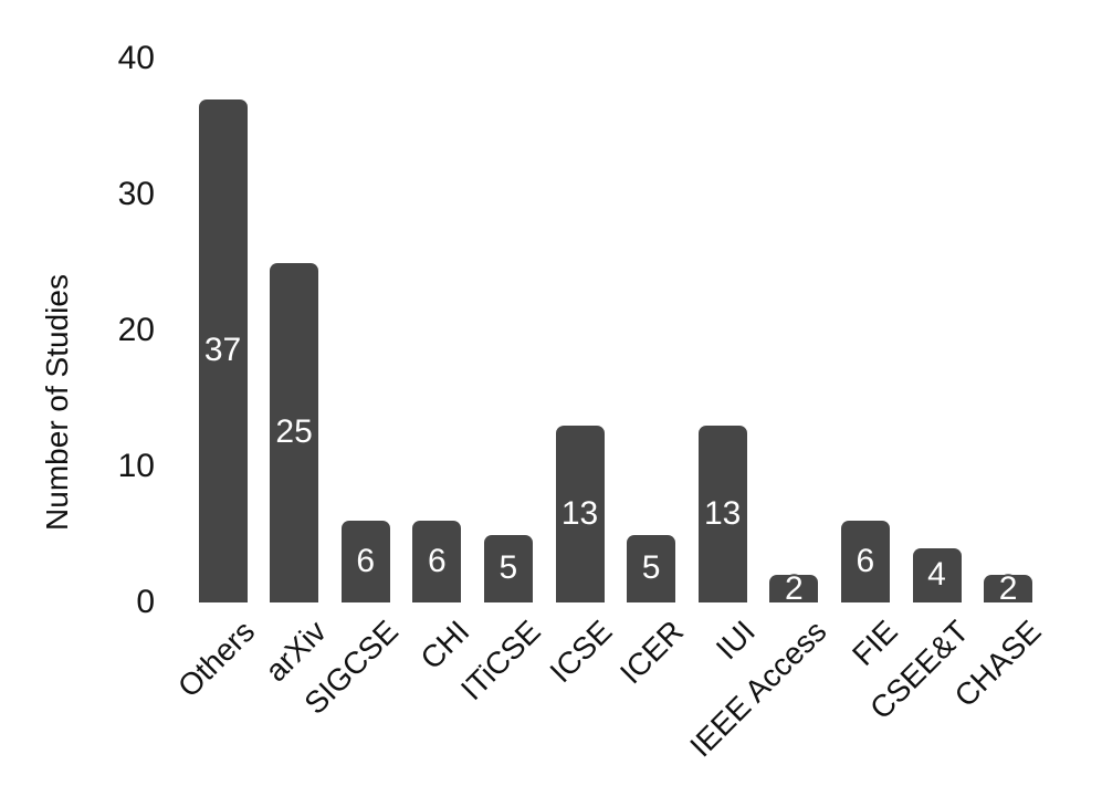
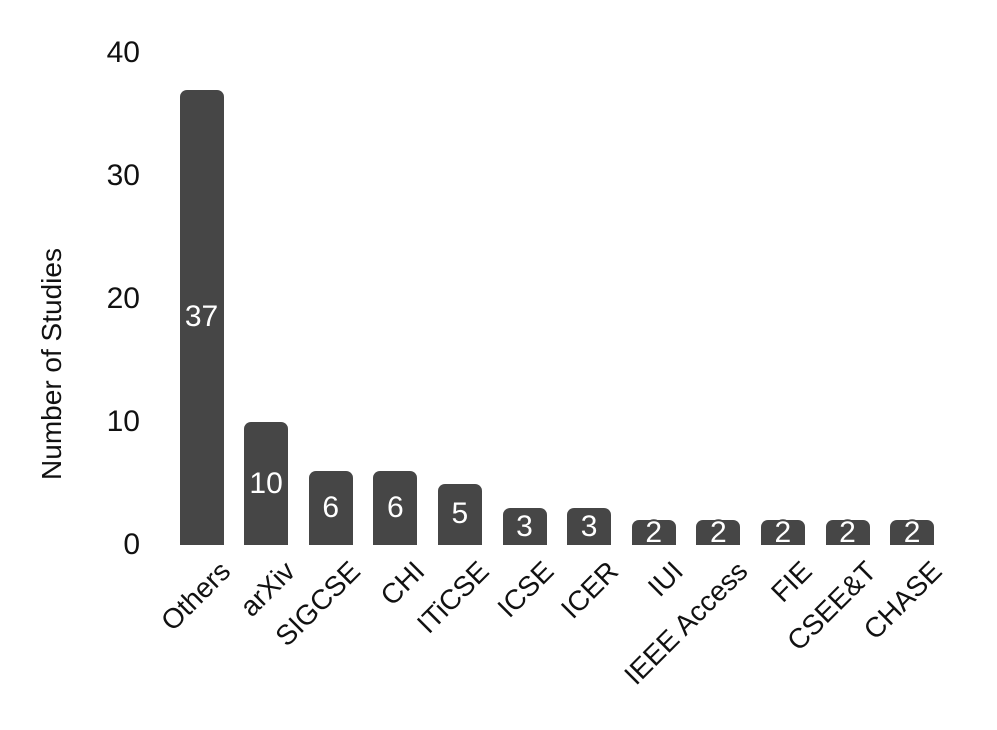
arXiv: 25 -> 10
ICSE: 13 -> 3
ICER: 5 -> 3
IUI: 13 -> 2
FIE: 6 -> 2
CSEE&T: 4 -> 2
